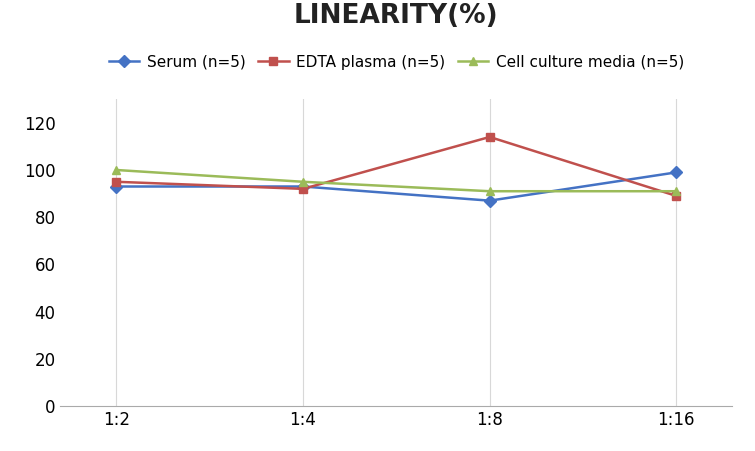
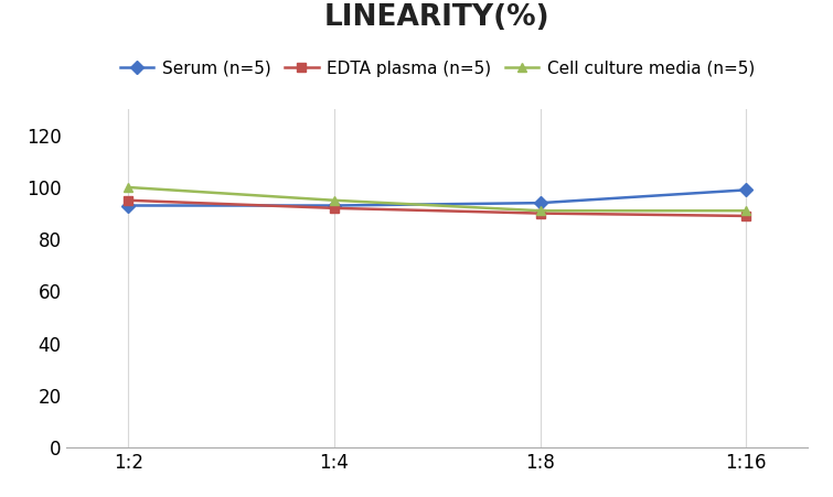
Serum (n=5)/1:8: 87 -> 94
EDTA plasma (n=5)/1:8: 114 -> 90
